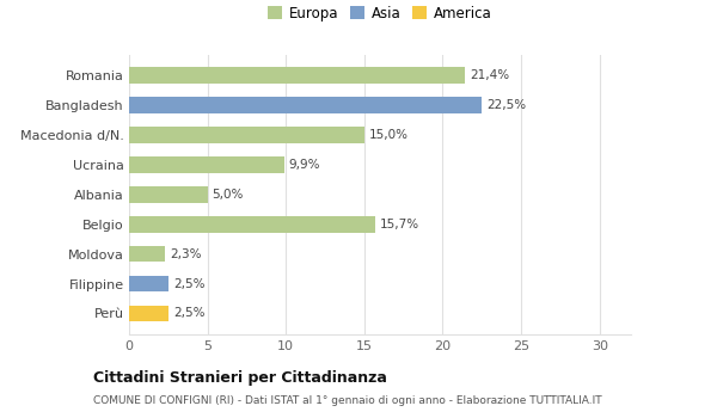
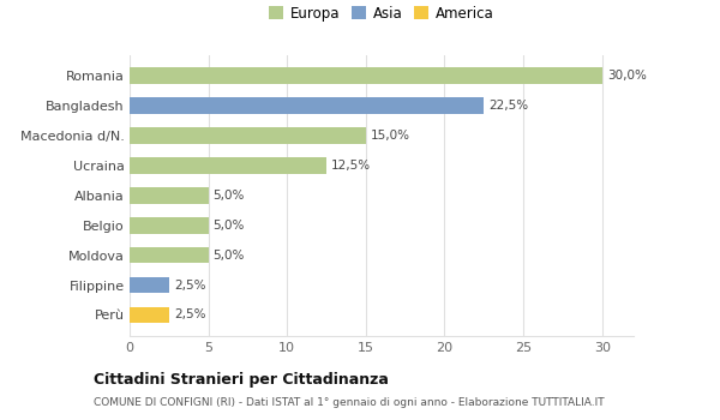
Romania: 21,4% -> 30,0%
Ucraina: 9,9% -> 12,5%
Belgio: 15,7% -> 5,0%
Moldova: 2,3% -> 5,0%
